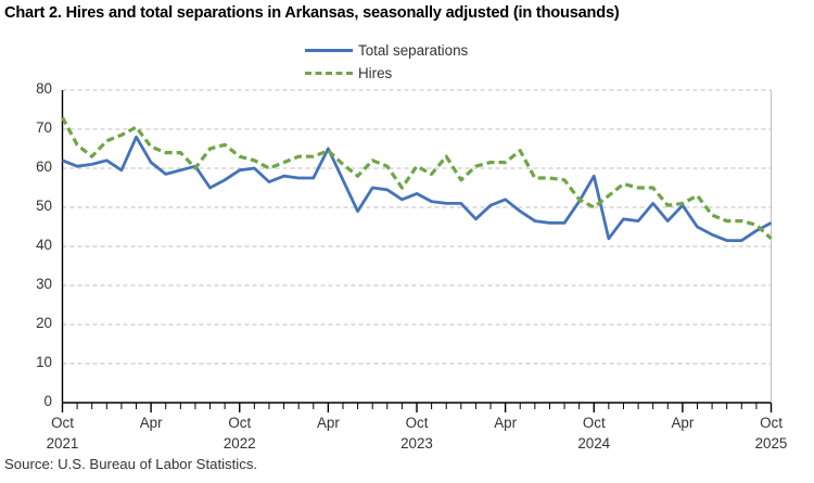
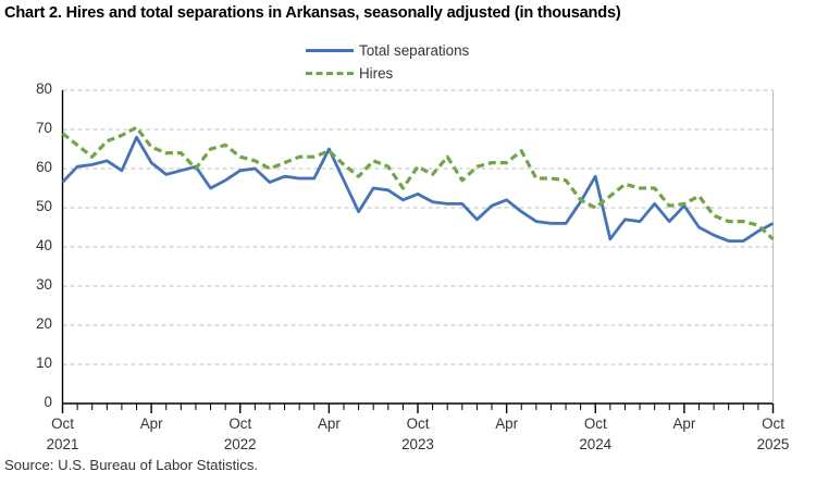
Total separations/Oct 2021: 62 -> 56
Hires/Oct 2021: 73 -> 69
